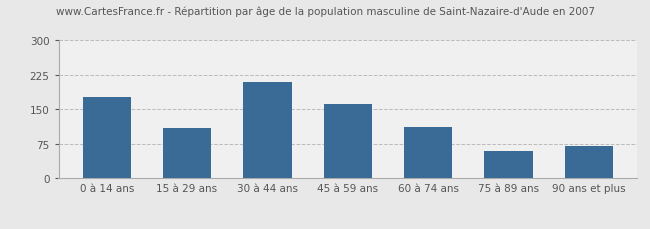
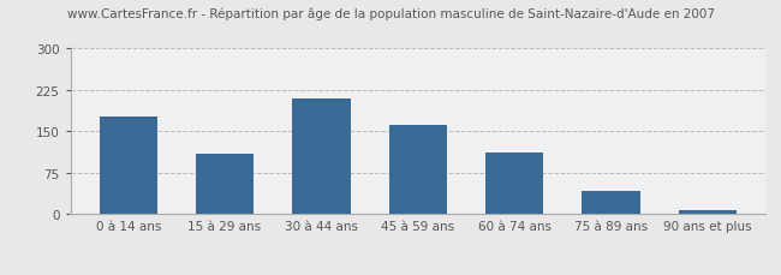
75 à 89 ans: 60 -> 43
90 ans et plus: 70 -> 8
